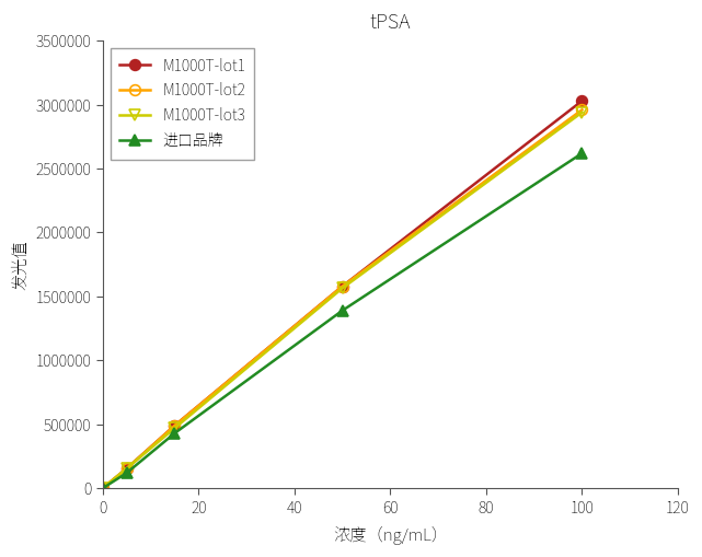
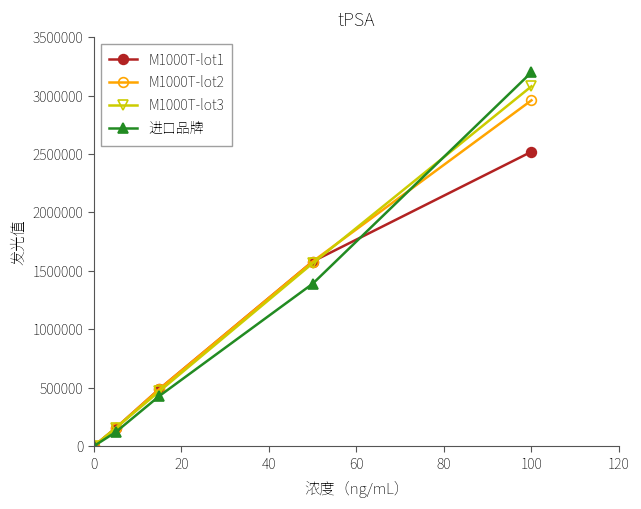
M1000T-lot1/100: 3030000 -> 2520000
M1000T-lot3/100: 2940000 -> 3080000
进口品牌/100: 2620000 -> 3200000
